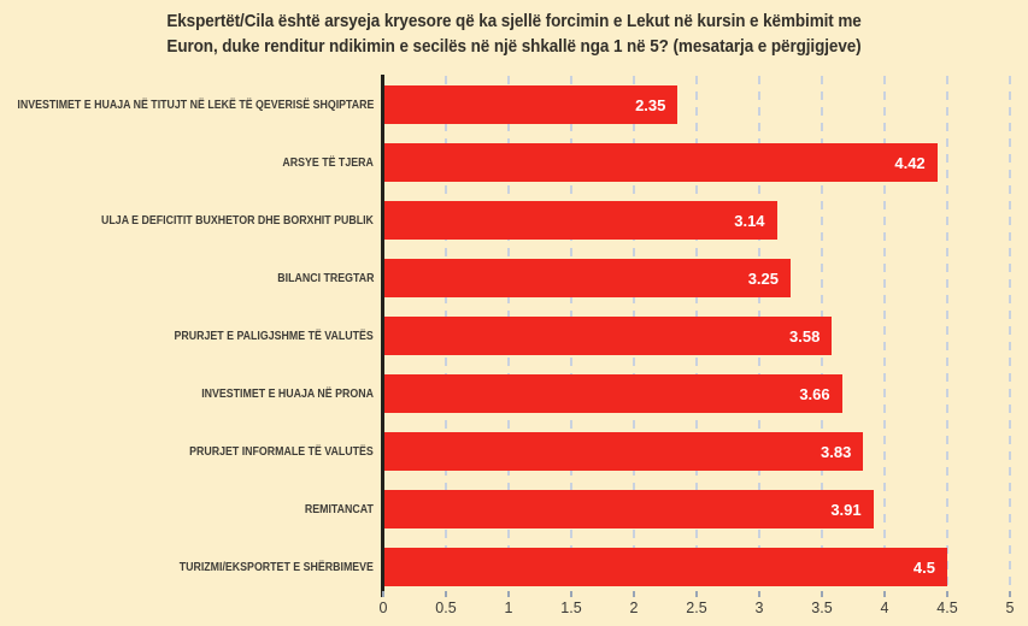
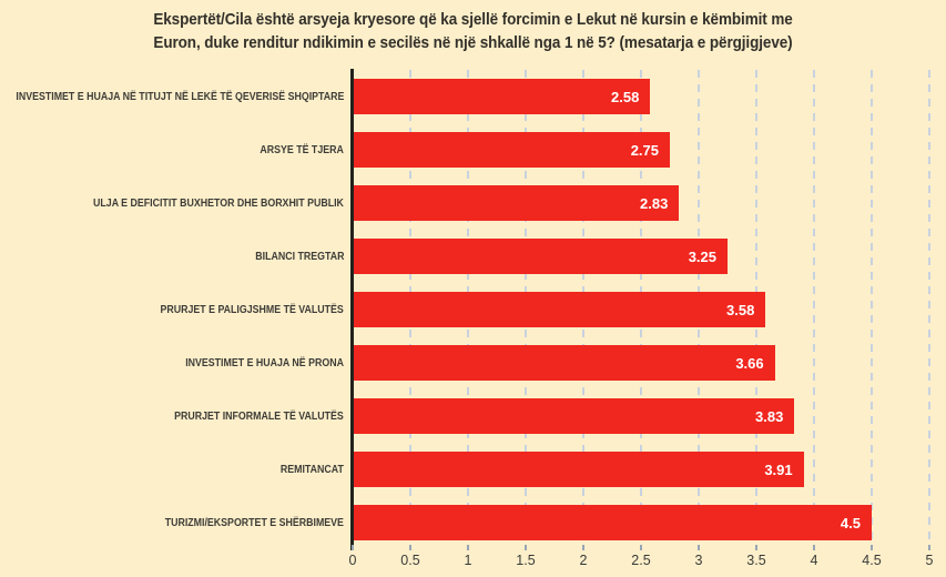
INVESTIMET E HUAJA NË TITUJT NË LEKË TË QEVERISË SHQIPTARE: 2.35 -> 2.58
ARSYE TË TJERA: 4.42 -> 2.75
ULJA E DEFICITIT BUXHETOR DHE BORXHIT PUBLIK: 3.14 -> 2.83
